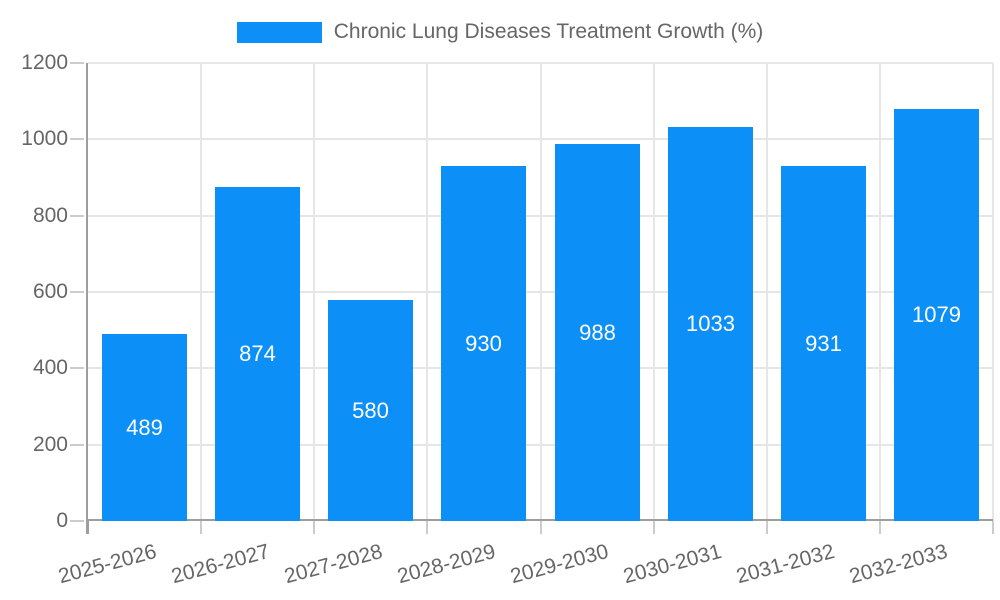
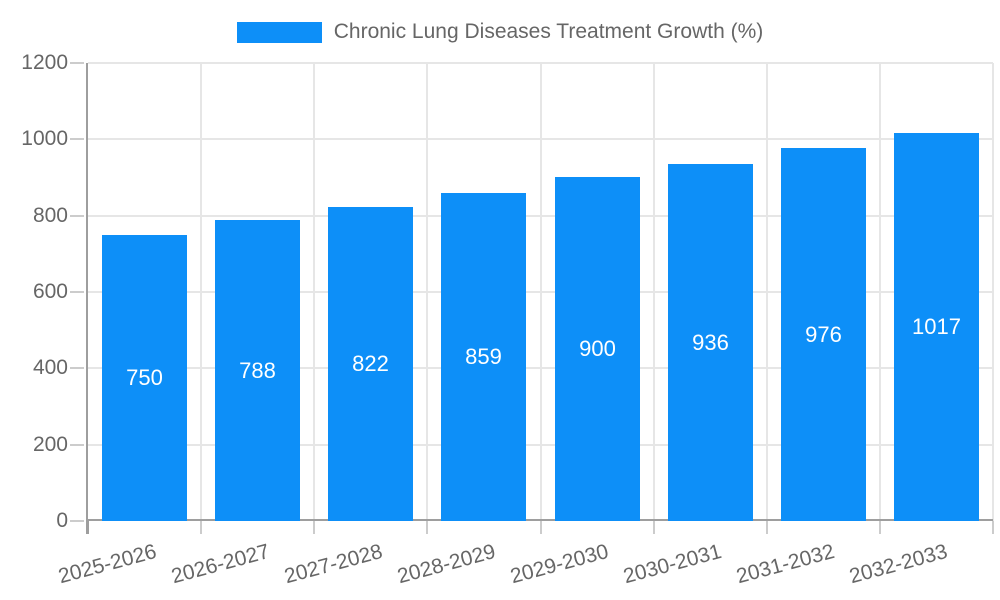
2025-2026: 489 -> 750
2026-2027: 874 -> 788
2027-2028: 580 -> 822
2028-2029: 930 -> 859
2029-2030: 988 -> 900
2030-2031: 1033 -> 936
2031-2032: 931 -> 976
2032-2033: 1079 -> 1017
